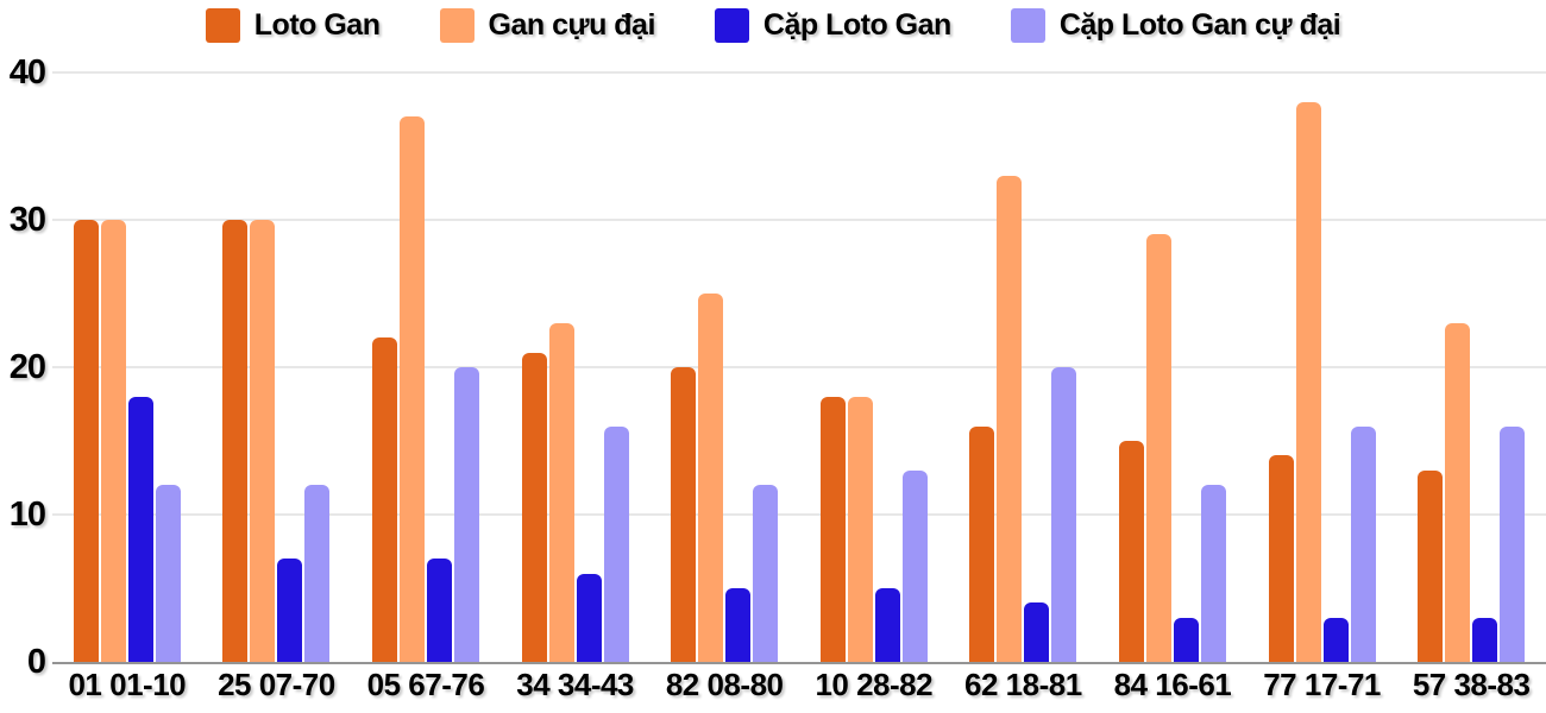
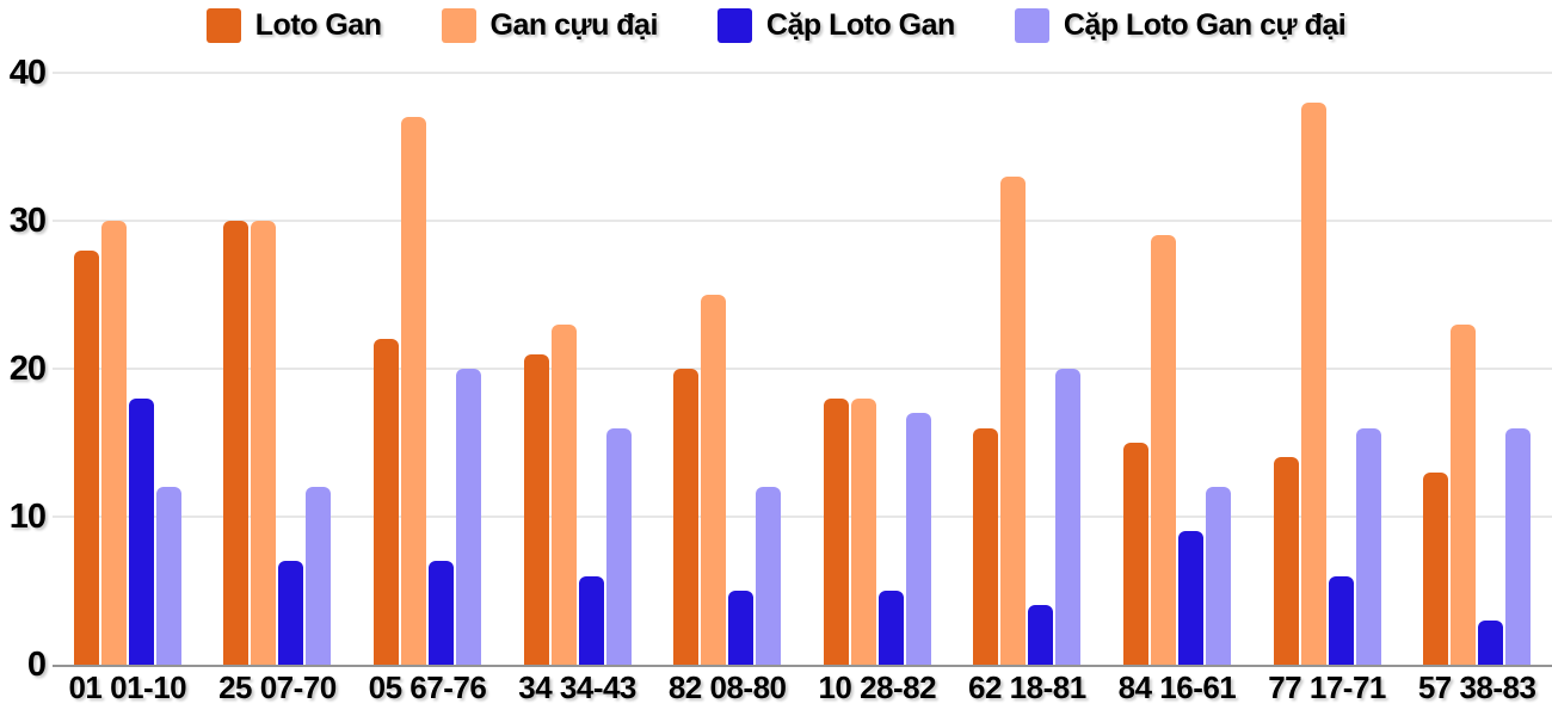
Loto Gan/01 01-10: 30 -> 28
Cặp Loto Gan cự đại/10 28-82: 13 -> 17
Cặp Loto Gan/84 16-61: 3 -> 9
Cặp Loto Gan/77 17-71: 3 -> 6
